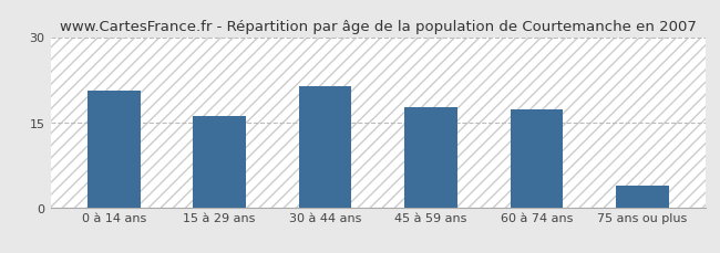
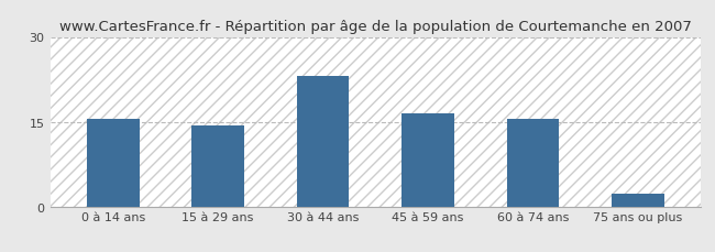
0 à 14 ans: 20.6 -> 15.5
15 à 29 ans: 16.0 -> 14.3
30 à 44 ans: 21.4 -> 23.0
45 à 59 ans: 17.6 -> 16.5
60 à 74 ans: 17.2 -> 15.4
75 ans ou plus: 3.8 -> 2.3
